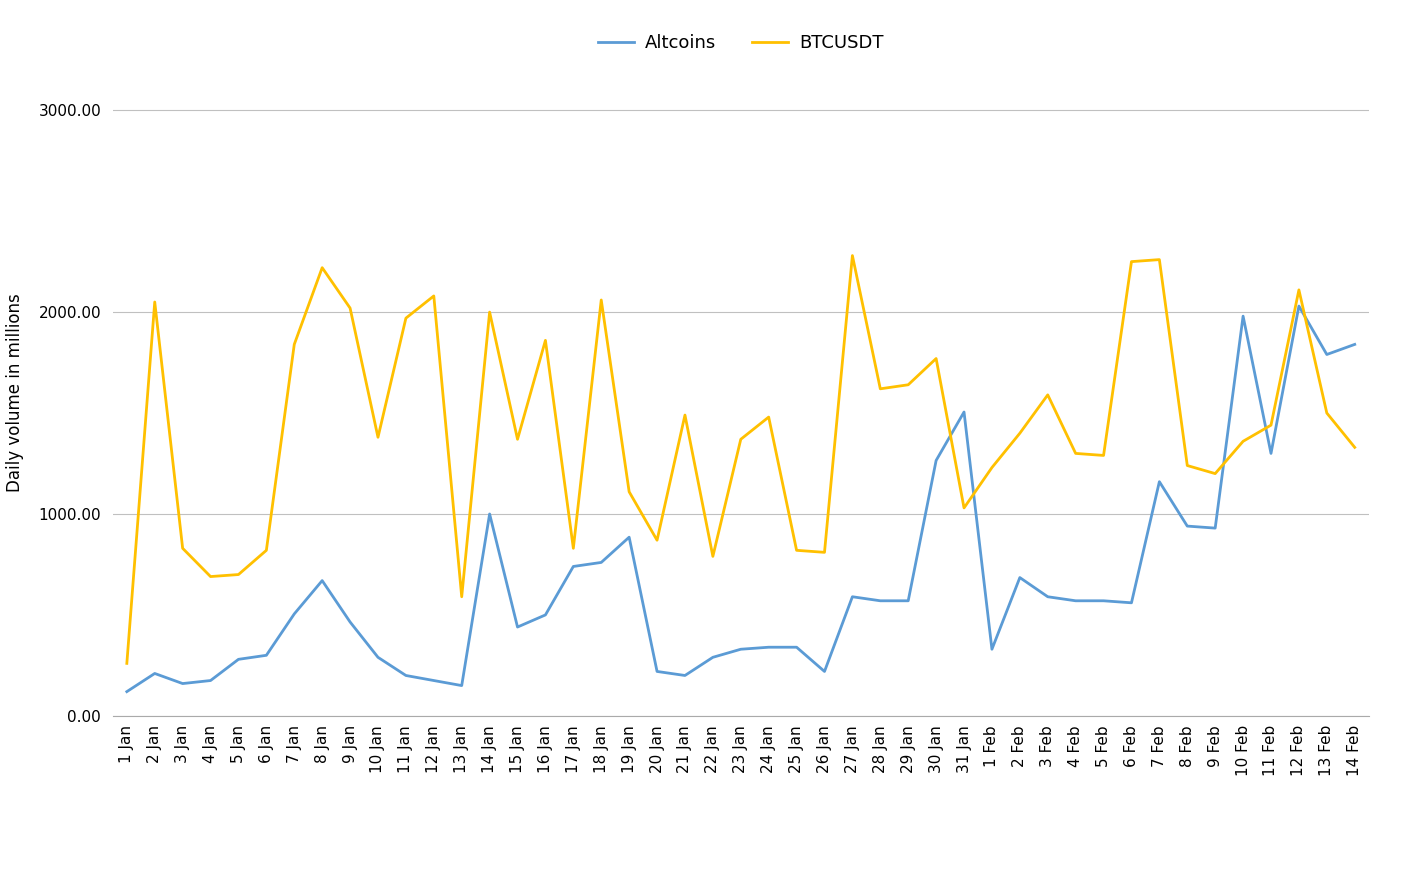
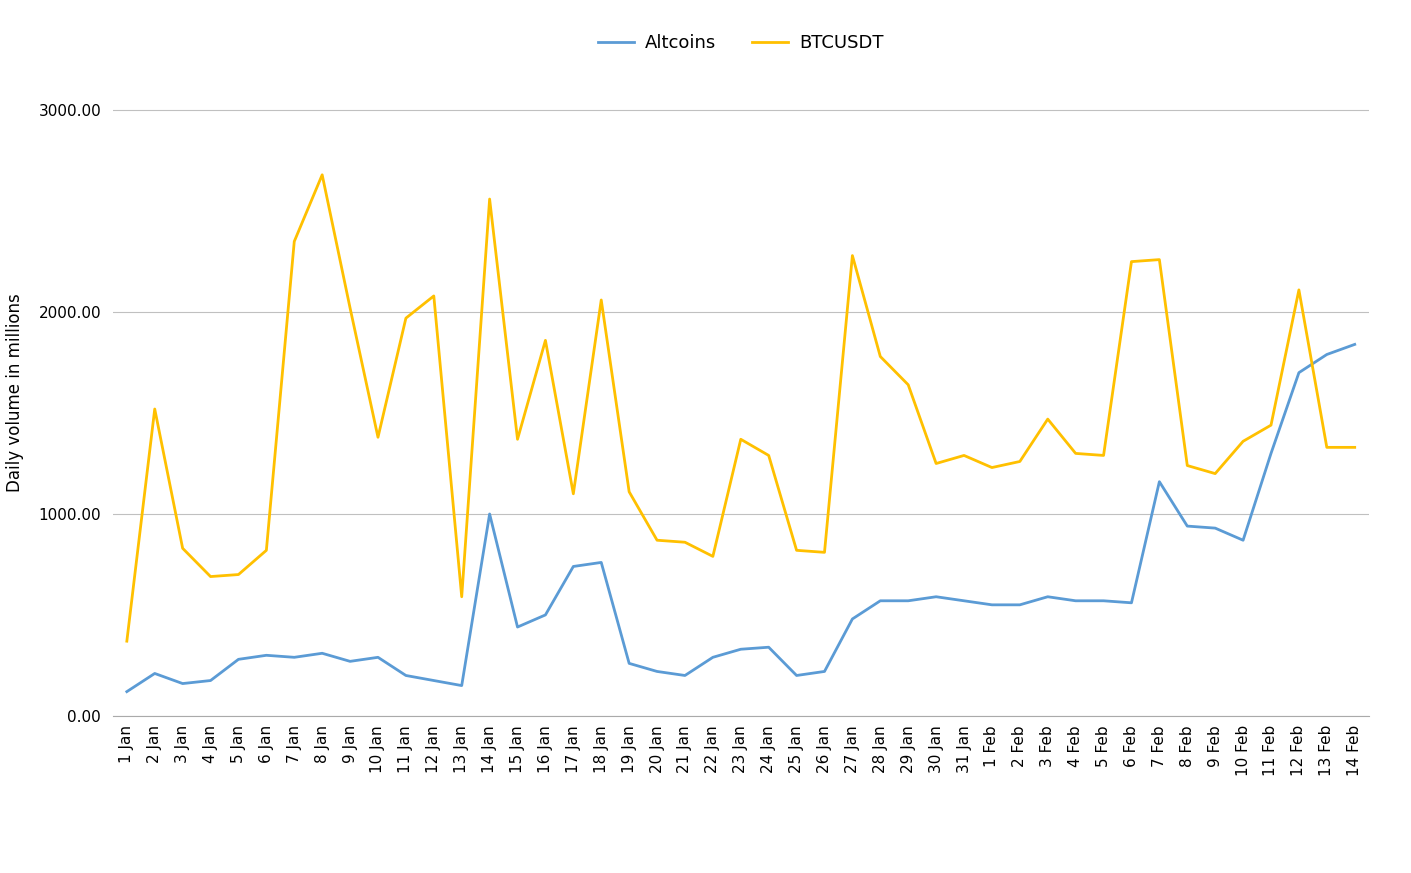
BTCUSDT/1 Jan: 260 -> 370
BTCUSDT/2 Jan: 2050 -> 1520
Altcoins/7 Jan: 505 -> 290
BTCUSDT/7 Jan: 1840 -> 2350
Altcoins/8 Jan: 670 -> 310
BTCUSDT/8 Jan: 2220 -> 2680
Altcoins/9 Jan: 465 -> 270
BTCUSDT/14 Jan: 2000 -> 2560
BTCUSDT/17 Jan: 830 -> 1100
Altcoins/19 Jan: 885 -> 260
BTCUSDT/21 Jan: 1490 -> 860
BTCUSDT/24 Jan: 1480 -> 1290
Altcoins/25 Jan: 340 -> 200
Altcoins/27 Jan: 590 -> 480
BTCUSDT/28 Jan: 1620 -> 1780
Altcoins/30 Jan: 1265 -> 590
BTCUSDT/30 Jan: 1770 -> 1250
Altcoins/31 Jan: 1505 -> 570
BTCUSDT/31 Jan: 1030 -> 1290
Altcoins/1 Feb: 330 -> 550
Altcoins/2 Feb: 685 -> 550
BTCUSDT/2 Feb: 1400 -> 1260
BTCUSDT/3 Feb: 1590 -> 1470
Altcoins/10 Feb: 1980 -> 870
Altcoins/12 Feb: 2030 -> 1700
BTCUSDT/13 Feb: 1500 -> 1330
